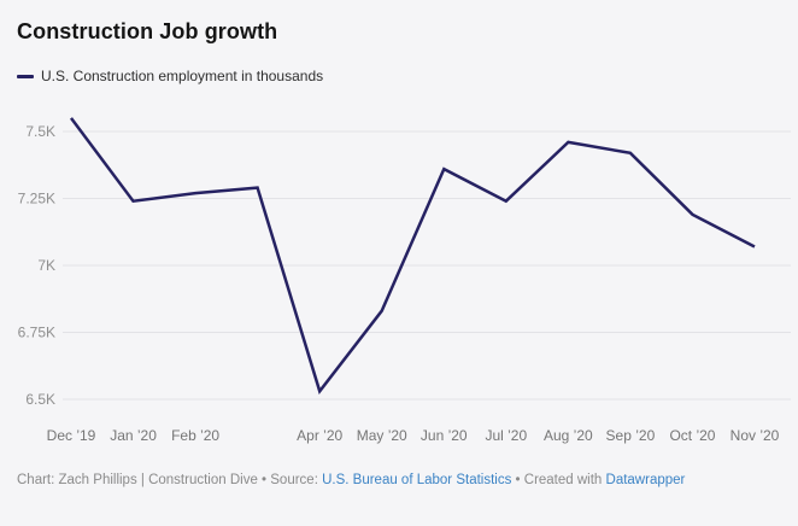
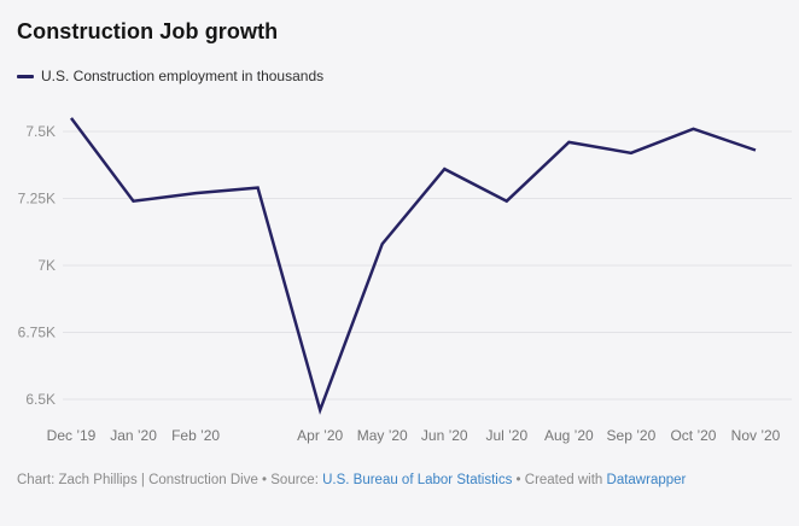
Apr ’20: 6.53K -> 6.46K
May ’20: 6.83K -> 7.08K
Oct ’20: 7.19K -> 7.51K
Nov ’20: 7.07K -> 7.43K
